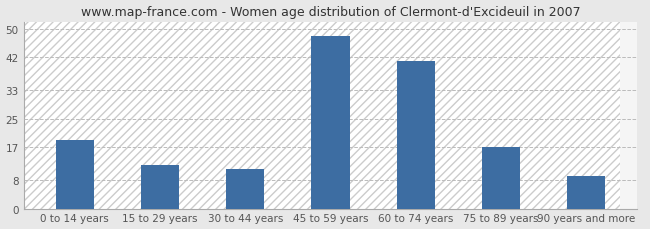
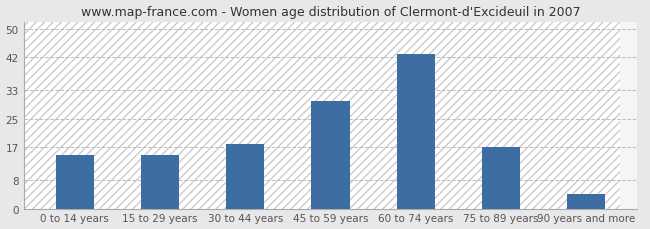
0 to 14 years: 19 -> 15
15 to 29 years: 12 -> 15
30 to 44 years: 11 -> 18
45 to 59 years: 48 -> 30
60 to 74 years: 41 -> 43
90 years and more: 9 -> 4
